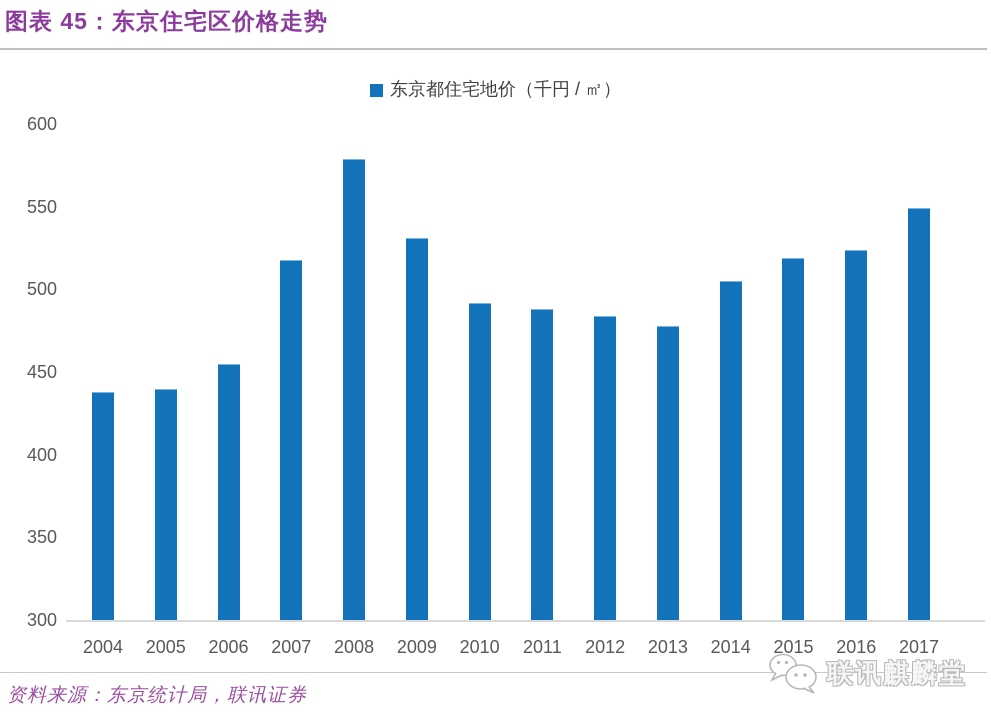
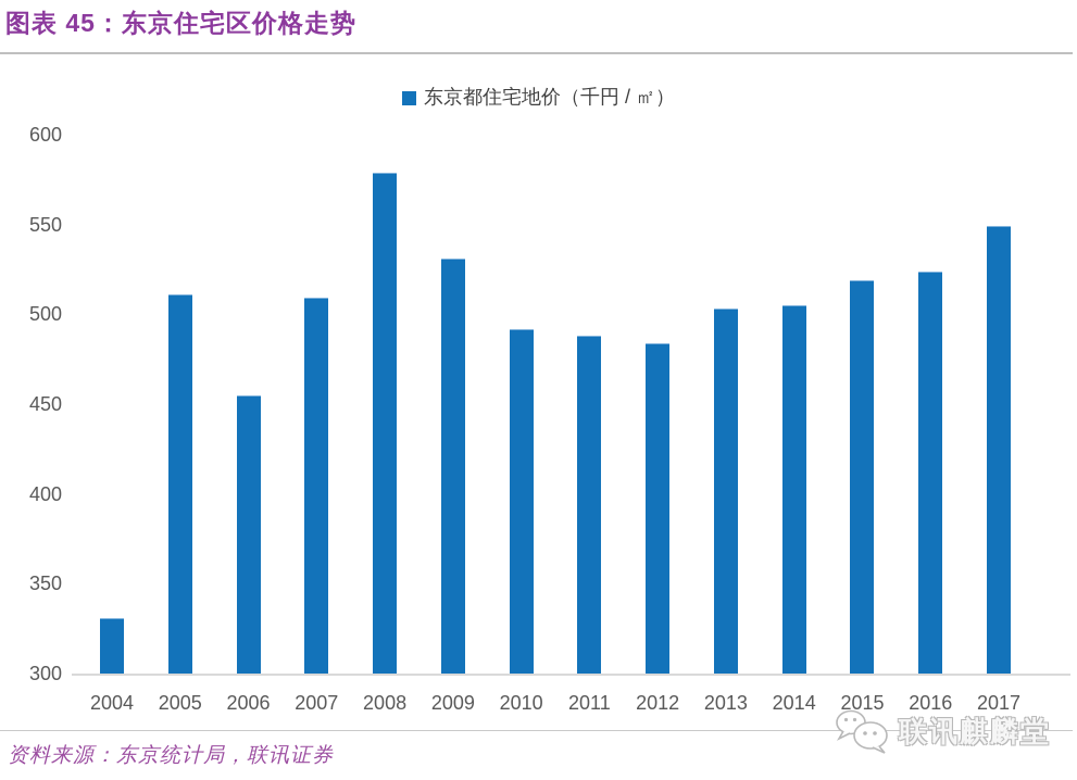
2004: 438 -> 331
2005: 440 -> 511
2007: 518 -> 509
2013: 478 -> 503
